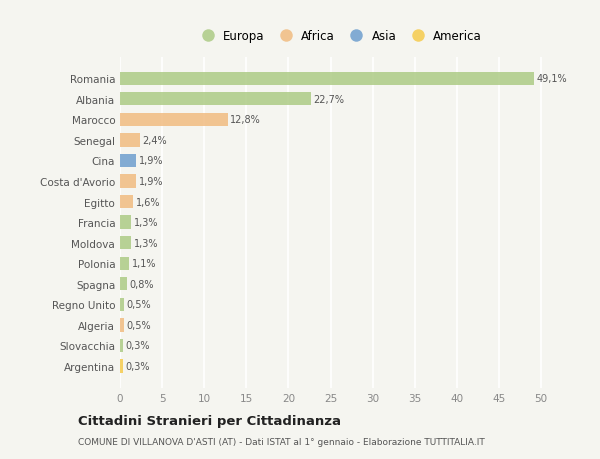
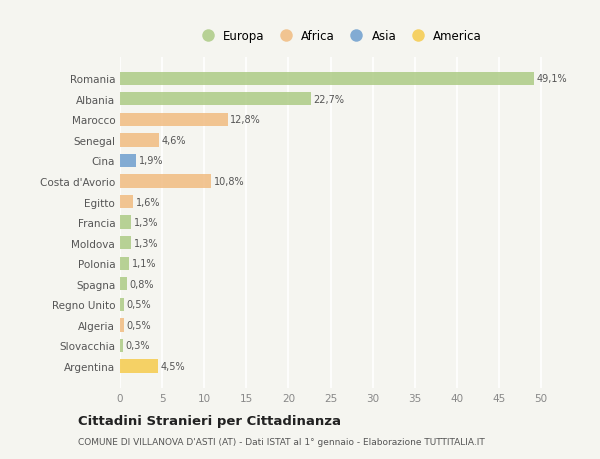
Senegal: 2,4% -> 4,6%
Costa d'Avorio: 1,9% -> 10,8%
Argentina: 0,3% -> 4,5%
